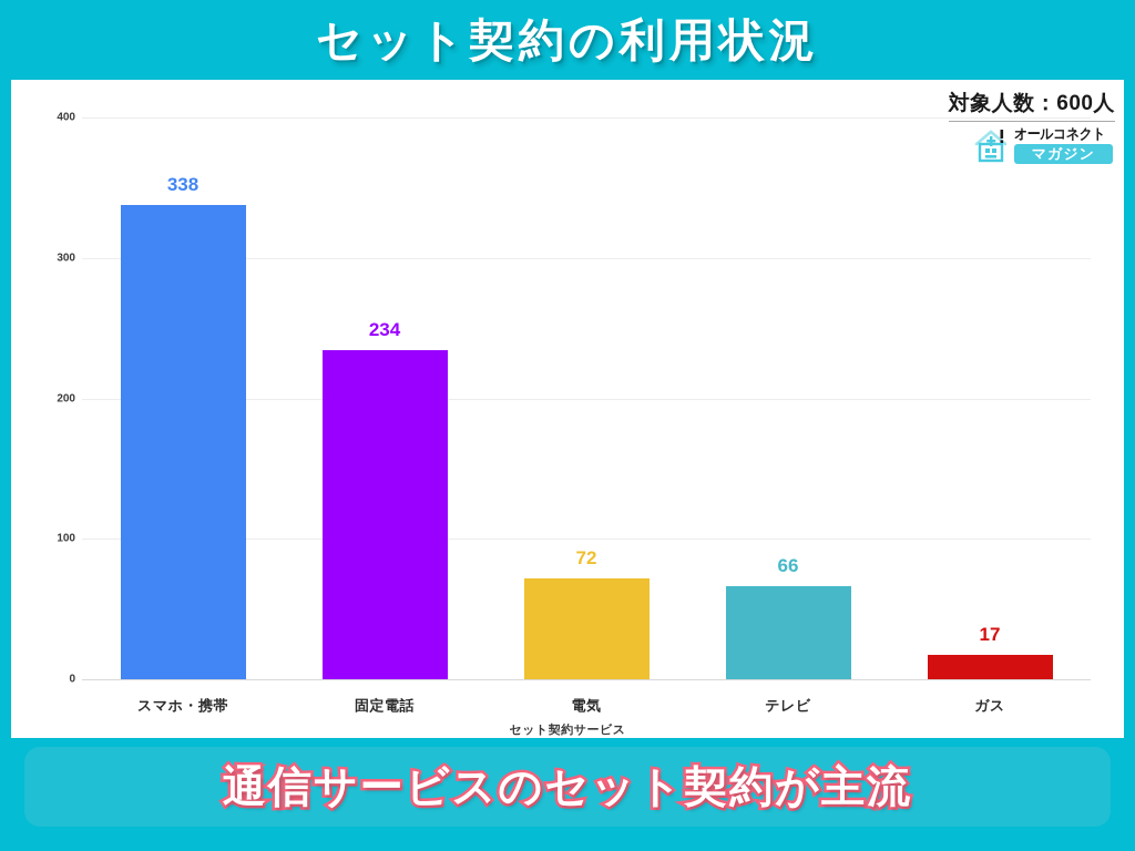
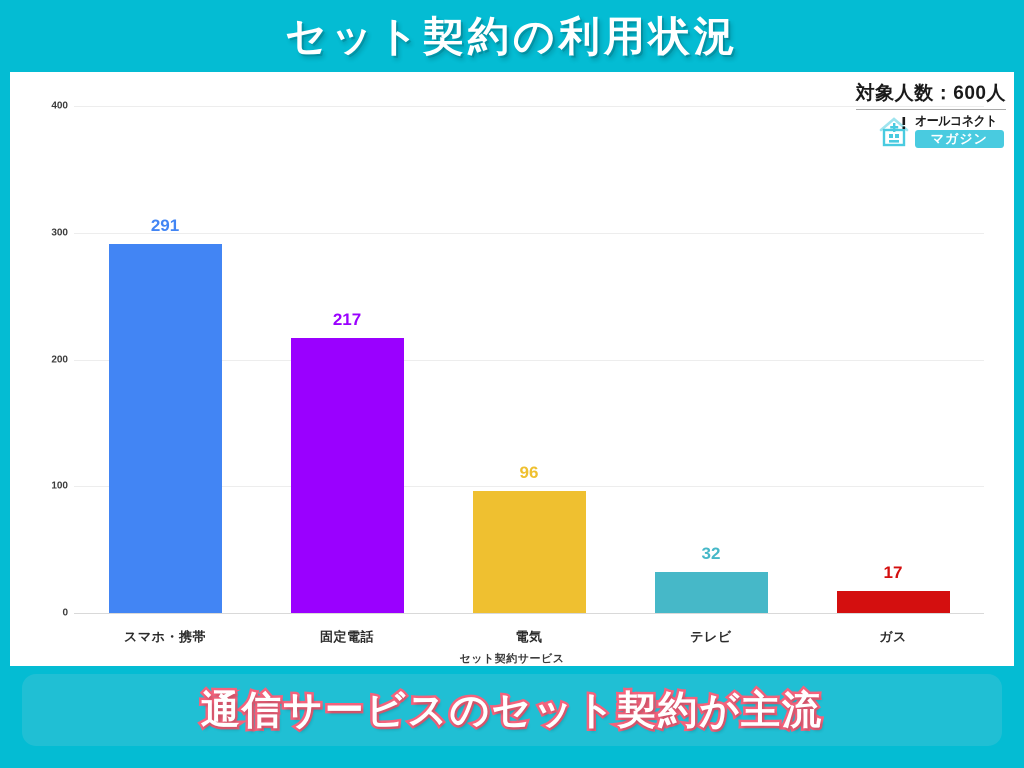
スマホ・携帯: 338 -> 291
固定電話: 234 -> 217
電気: 72 -> 96
テレビ: 66 -> 32
